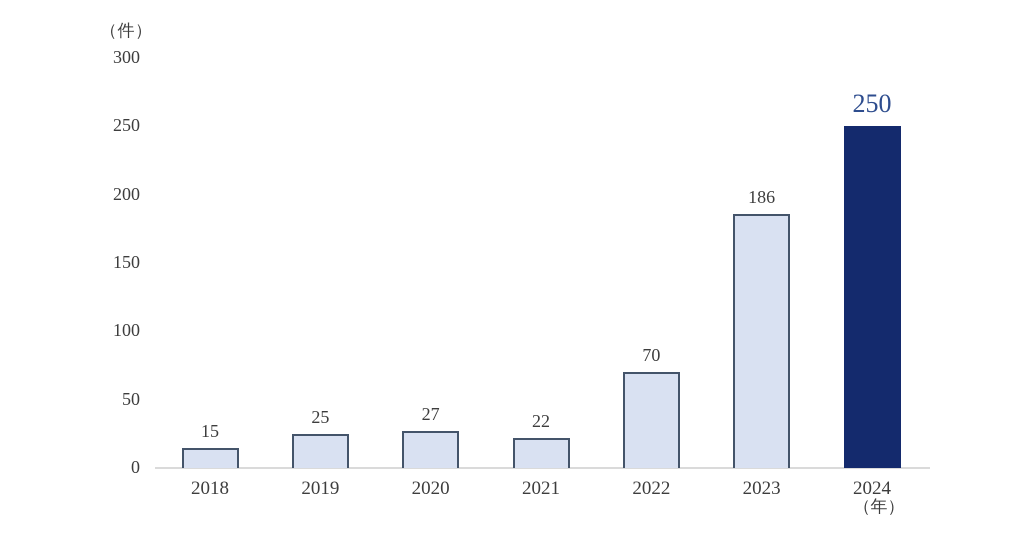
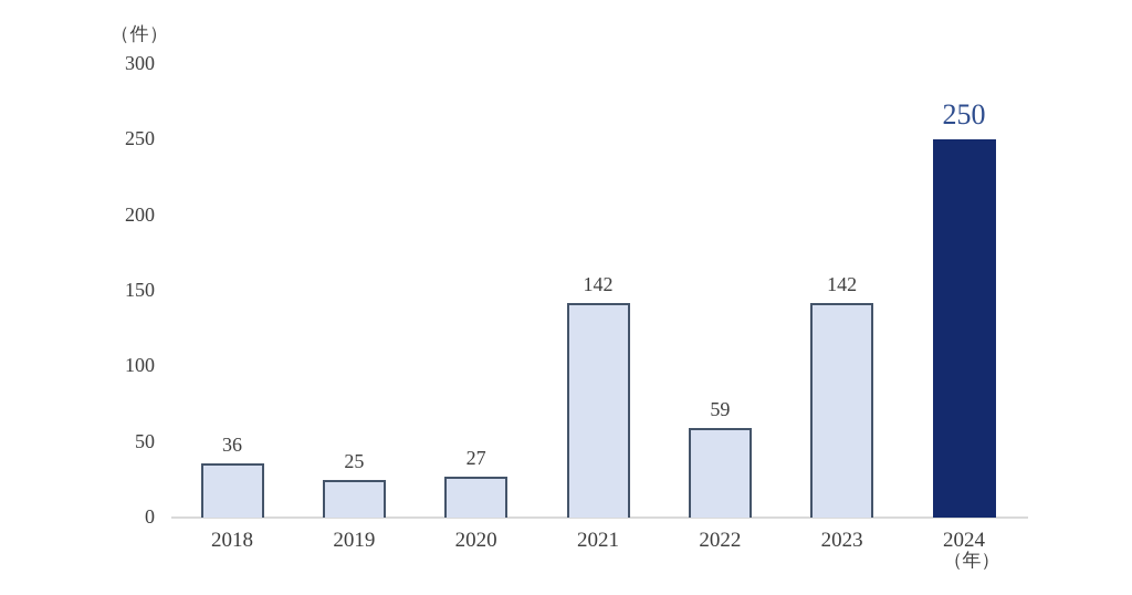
2018: 15 -> 36
2021: 22 -> 142
2022: 70 -> 59
2023: 186 -> 142
